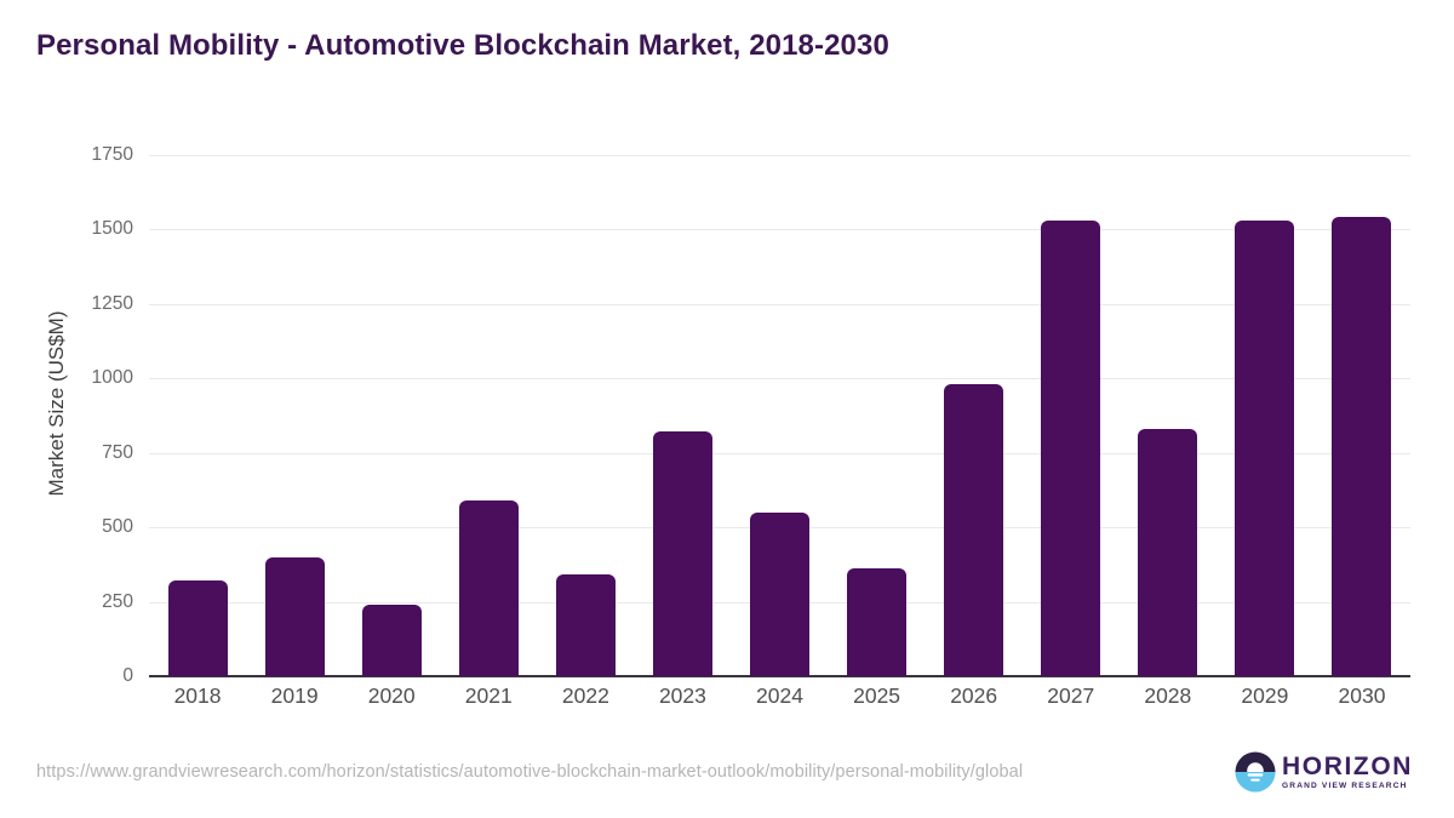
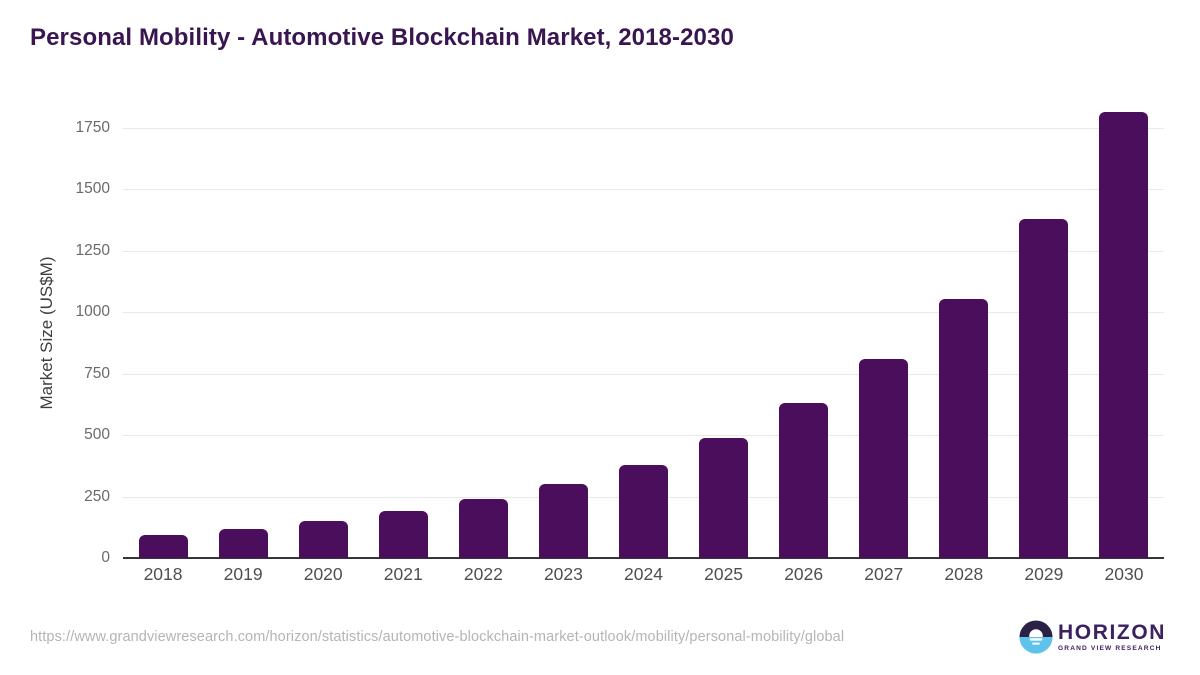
2018: 320 -> 100
2019: 400 -> 120
2020: 240 -> 150
2021: 590 -> 190
2022: 340 -> 240
2023: 820 -> 300
2024: 550 -> 380
2025: 360 -> 490
2026: 980 -> 630
2027: 1530 -> 810
2028: 830 -> 1060
2029: 1530 -> 1380
2030: 1540 -> 1820
